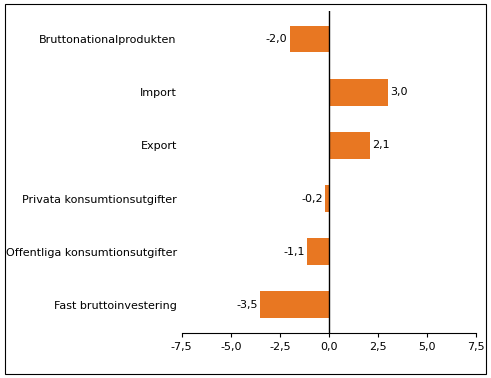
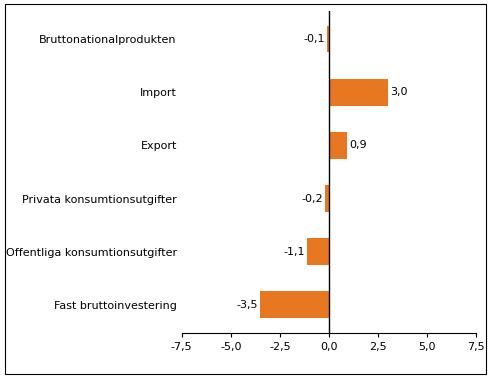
Bruttonationalprodukten: -2,0 -> -0,1
Export: 2,1 -> 0,9
